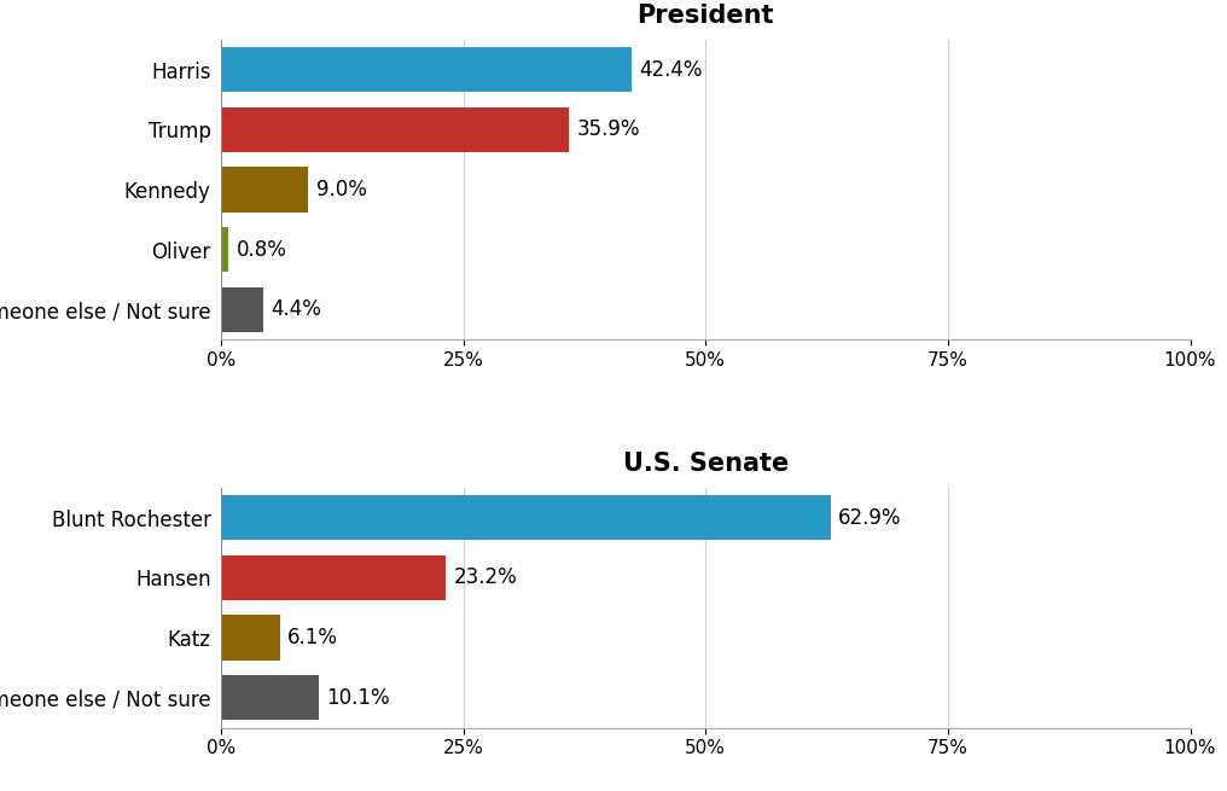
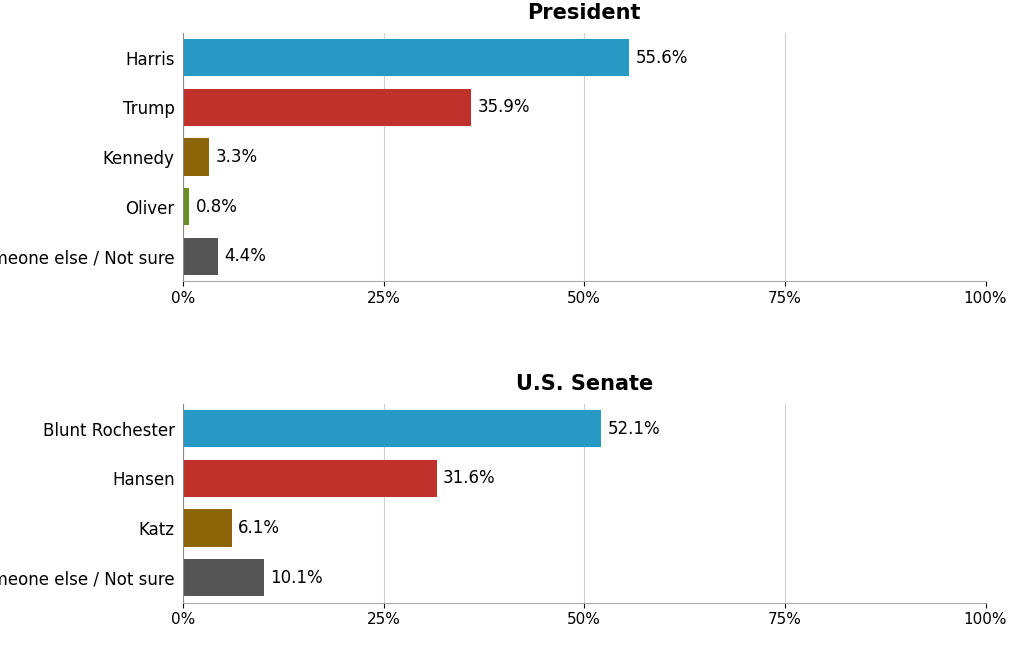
President/Harris: 42.4% -> 55.6%
President/Kennedy: 9.0% -> 3.3%
U.S. Senate/Blunt Rochester: 62.9% -> 52.1%
U.S. Senate/Hansen: 23.2% -> 31.6%
